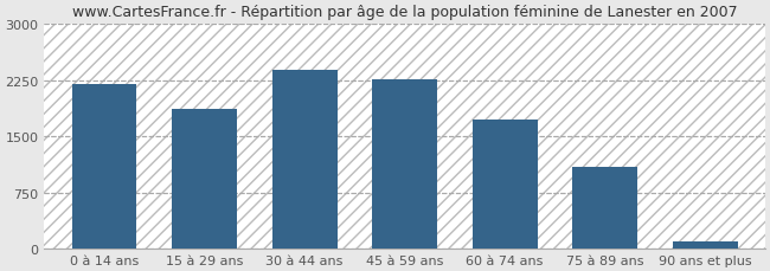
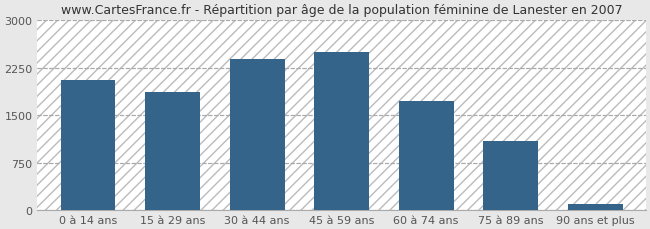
0 à 14 ans: 2200 -> 2060
45 à 59 ans: 2260 -> 2490
